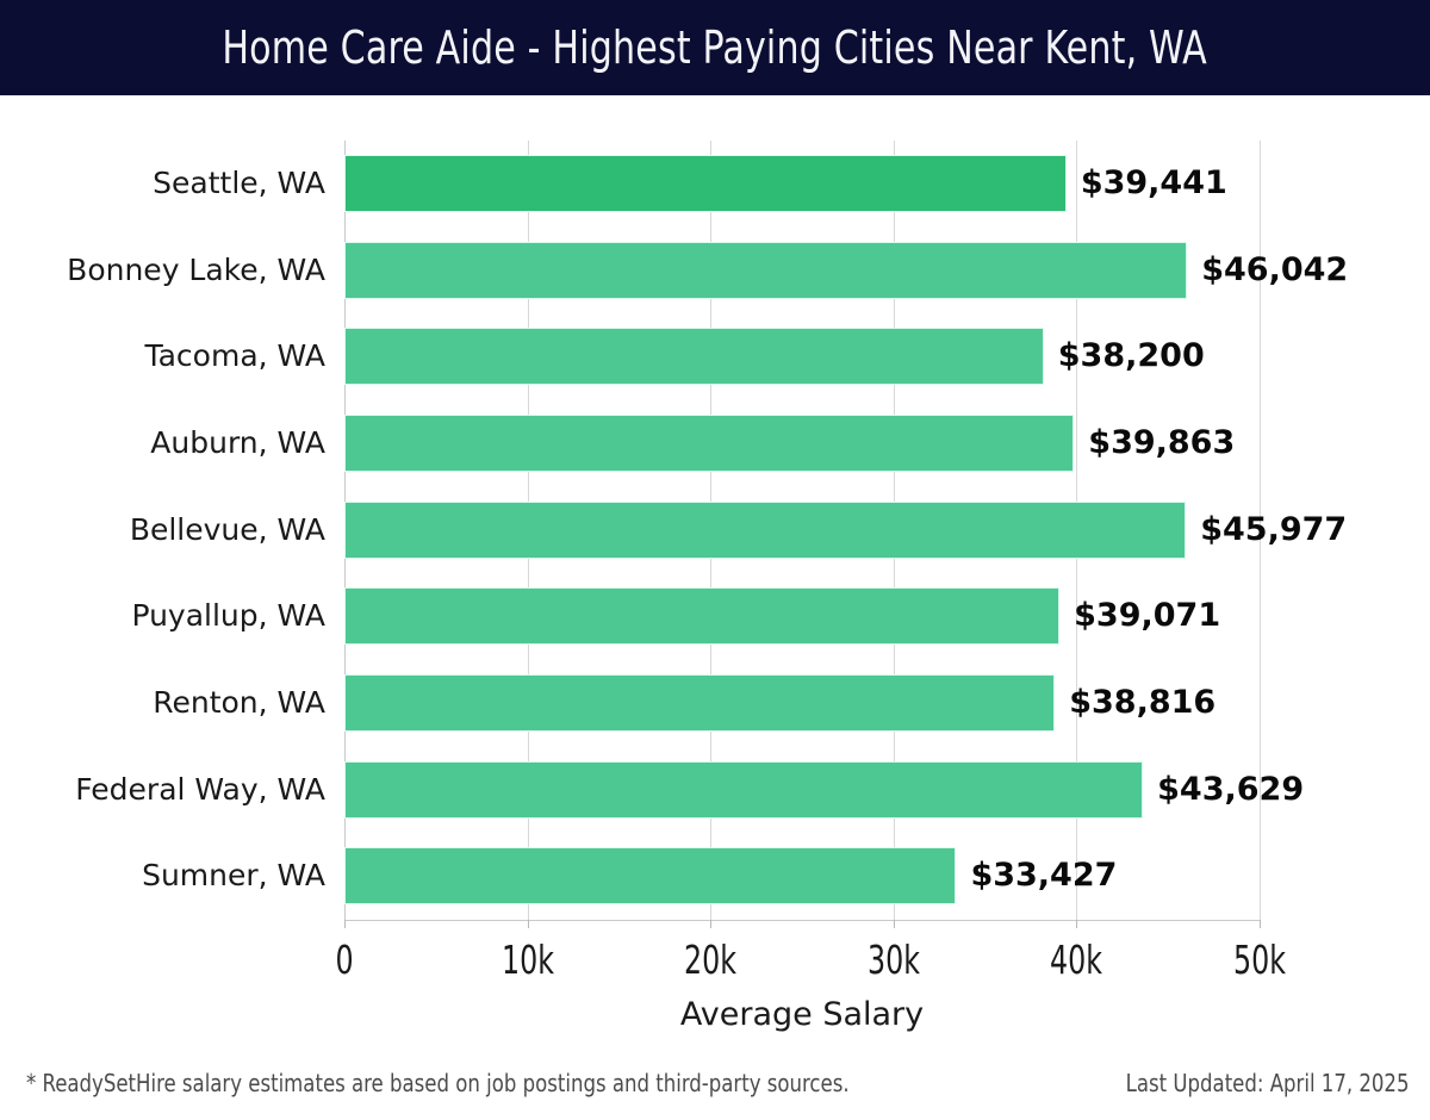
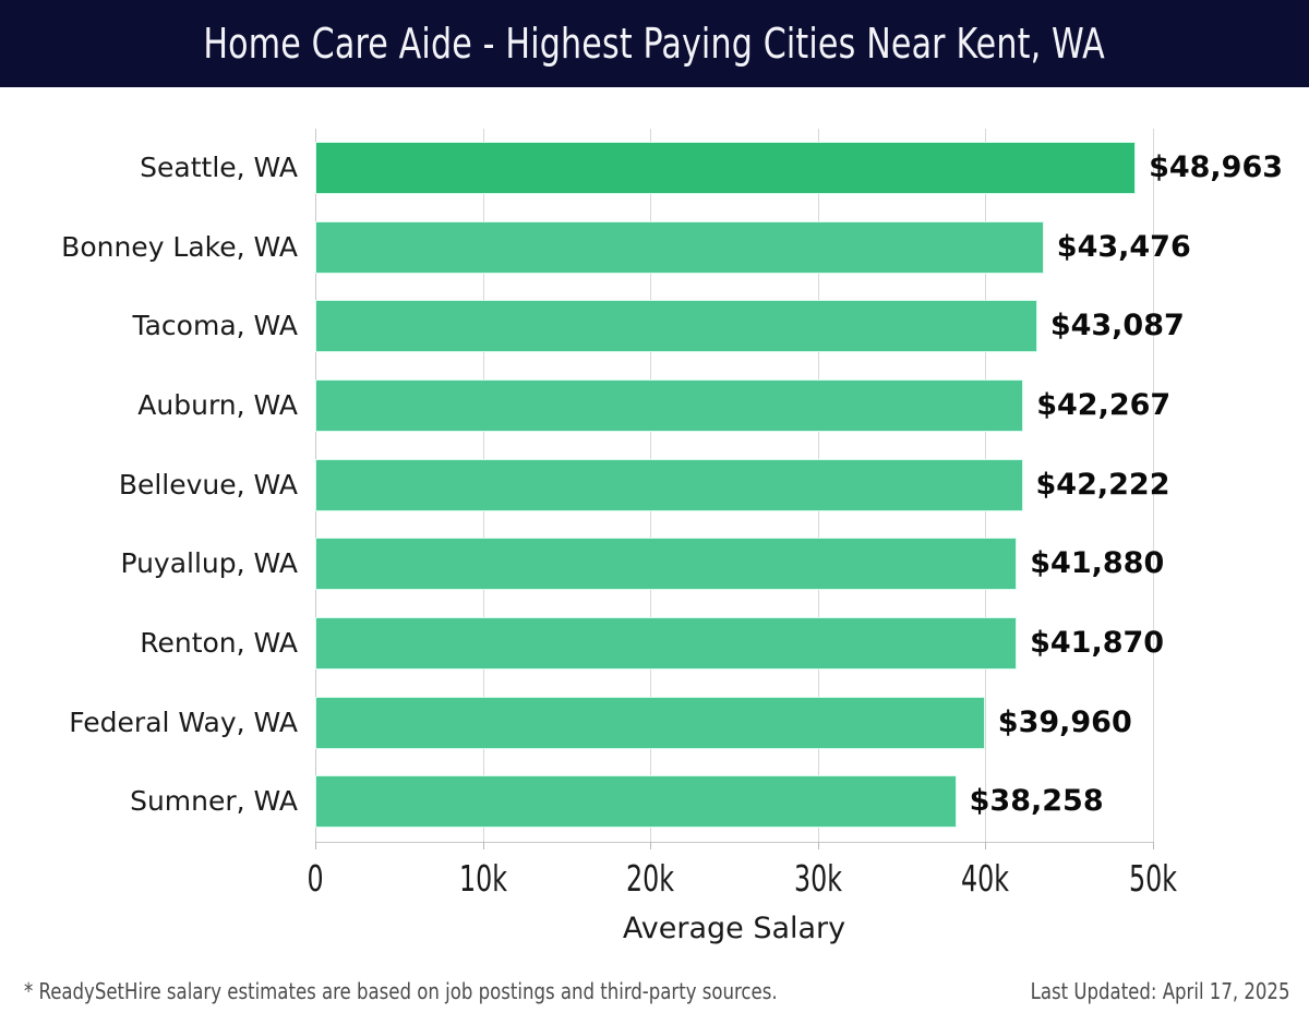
Seattle, WA: $39,441 -> $48,963
Bonney Lake, WA: $46,042 -> $43,476
Tacoma, WA: $38,200 -> $43,087
Auburn, WA: $39,863 -> $42,267
Bellevue, WA: $45,977 -> $42,222
Puyallup, WA: $39,071 -> $41,880
Renton, WA: $38,816 -> $41,870
Federal Way, WA: $43,629 -> $39,960
Sumner, WA: $33,427 -> $38,258
